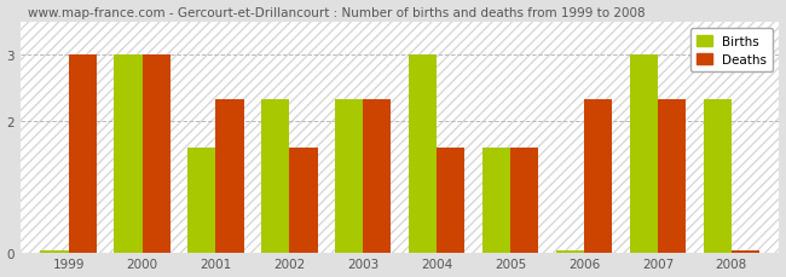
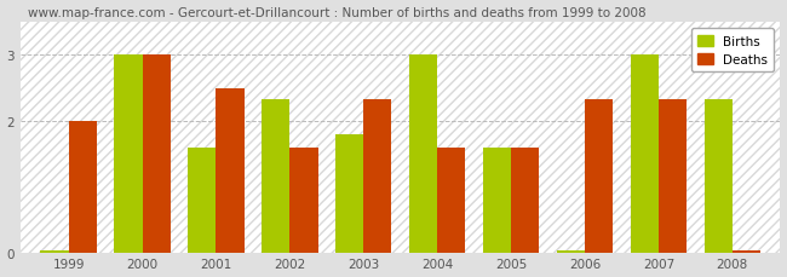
Deaths/1999: 3.00 -> 2.00
Deaths/2001: 2.33 -> 2.50
Births/2003: 2.33 -> 1.80
